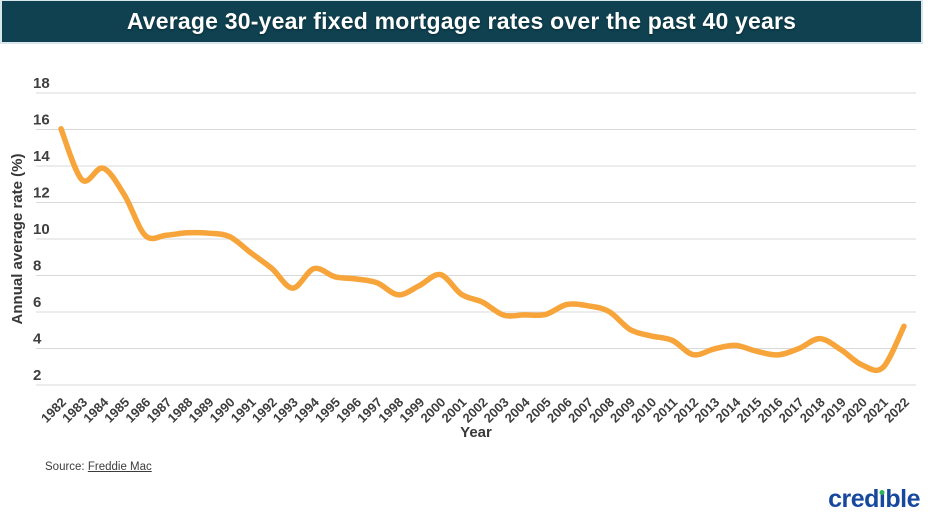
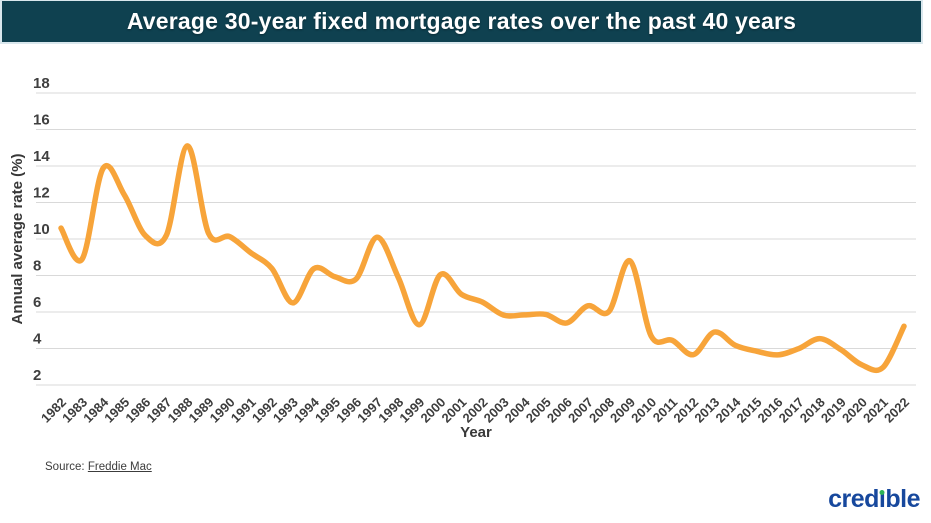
1982: 16.0 -> 10.6
1983: 13.2 -> 8.9
1988: 10.3 -> 15.1
1993: 7.3 -> 6.5
1997: 7.6 -> 10.1
1998: 6.9 -> 7.9
1999: 7.4 -> 5.3
2006: 6.4 -> 5.4
2009: 5.0 -> 8.8
2013: 4.0 -> 4.9
